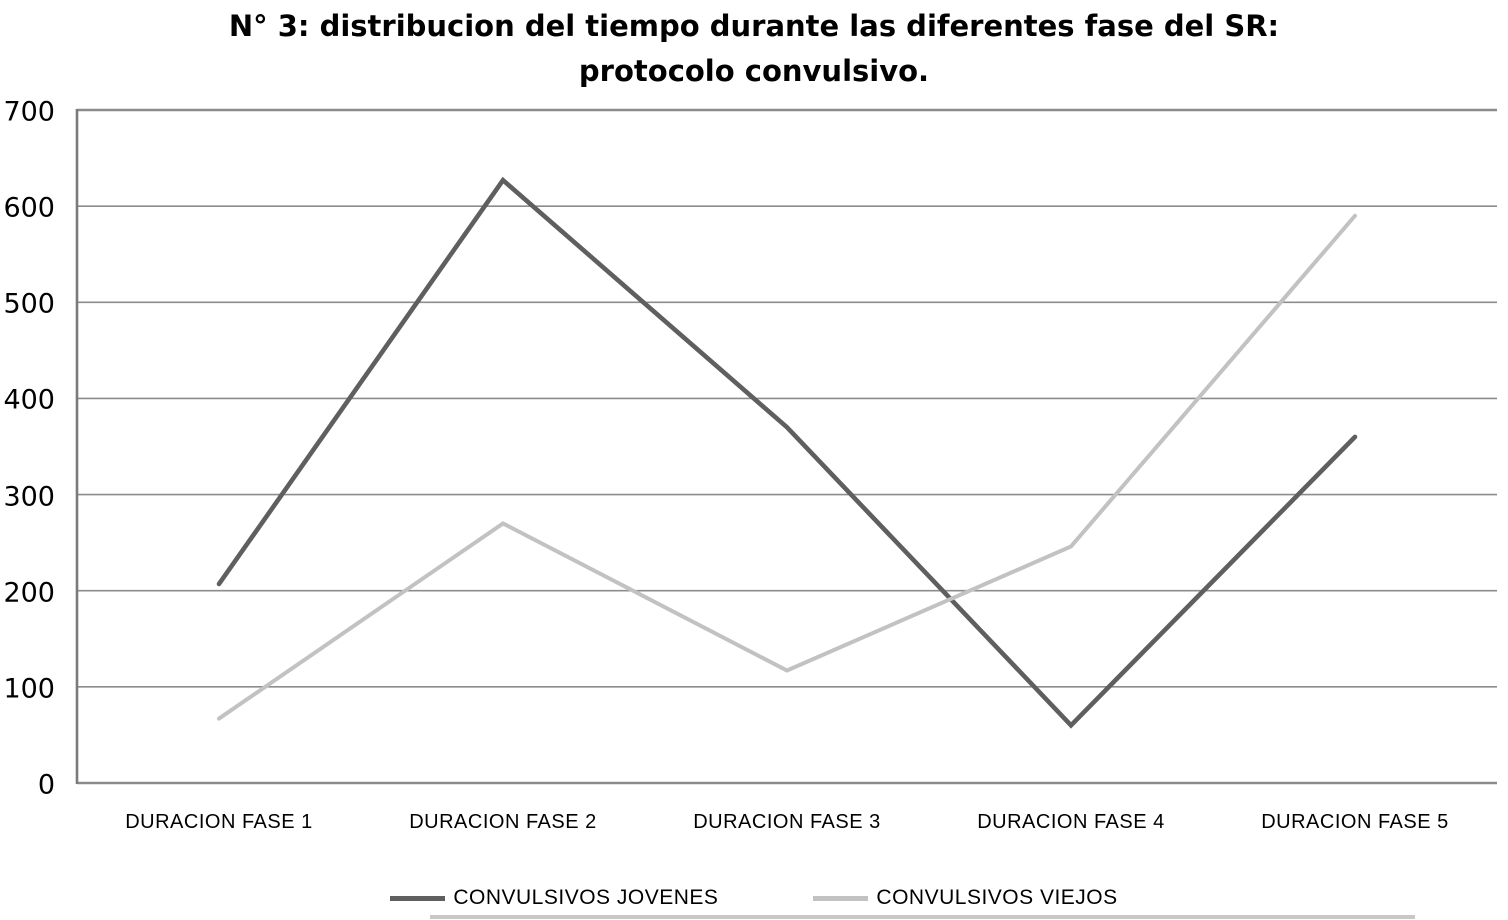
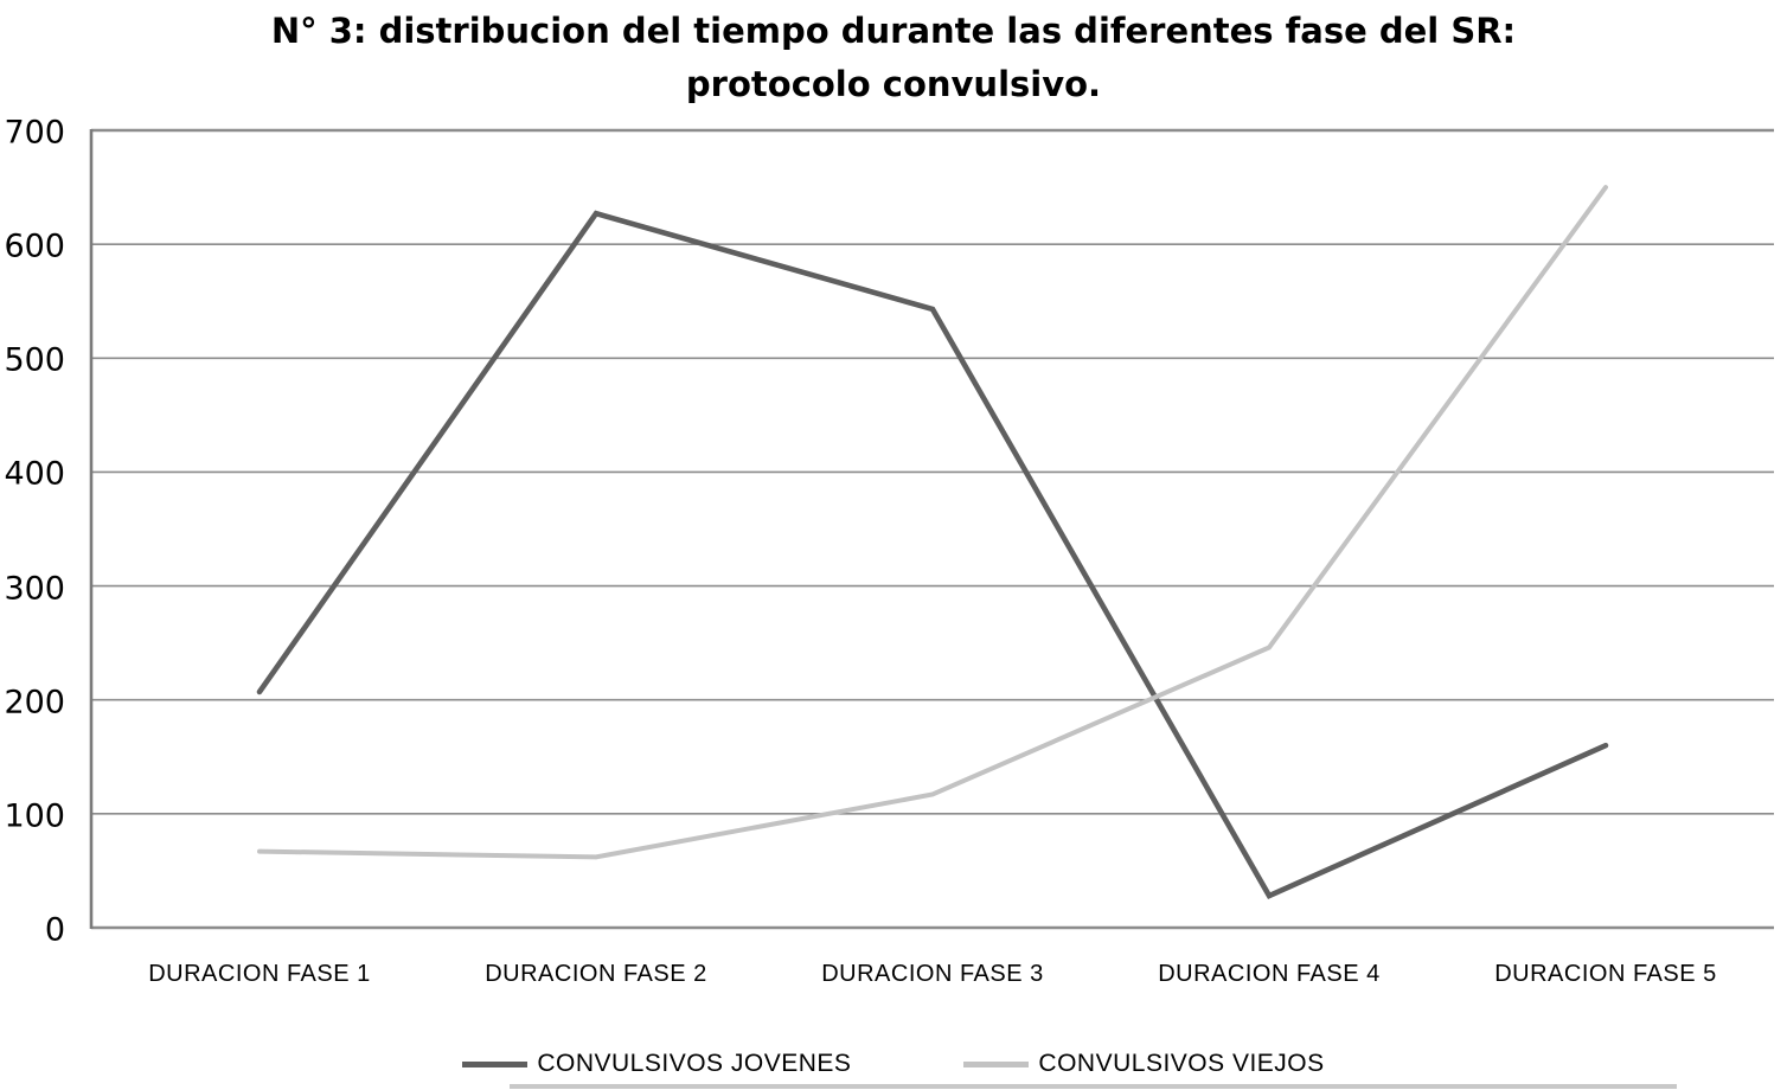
CONVULSIVOS VIEJOS/DURACION FASE 2: 270 -> 60
CONVULSIVOS JOVENES/DURACION FASE 3: 370 -> 540
CONVULSIVOS JOVENES/DURACION FASE 4: 60 -> 30
CONVULSIVOS JOVENES/DURACION FASE 5: 360 -> 160
CONVULSIVOS VIEJOS/DURACION FASE 5: 590 -> 650
